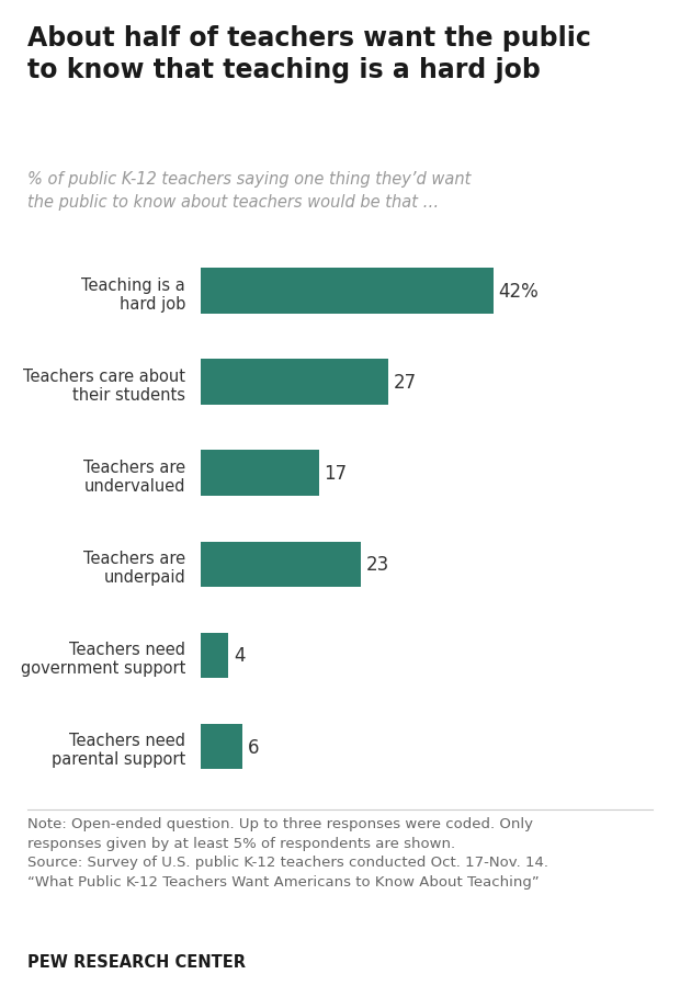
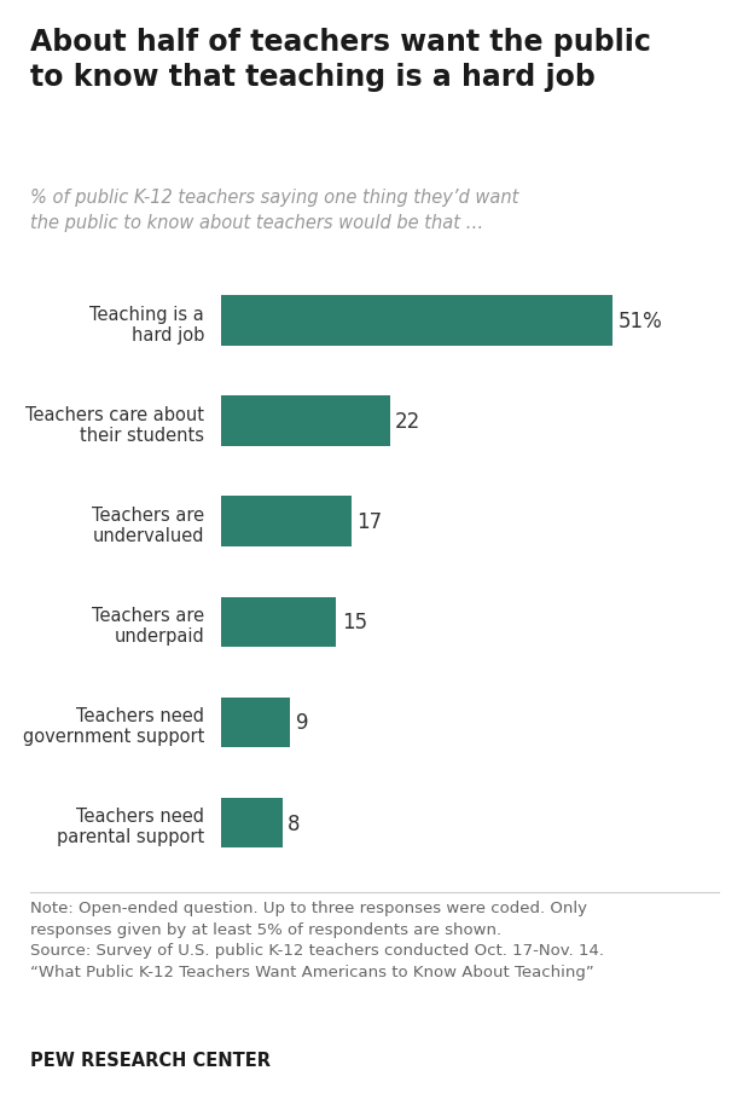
Teaching is a hard job: 42% -> 51%
Teachers care about their students: 27 -> 22
Teachers are underpaid: 23 -> 15
Teachers need government support: 4 -> 9
Teachers need parental support: 6 -> 8
